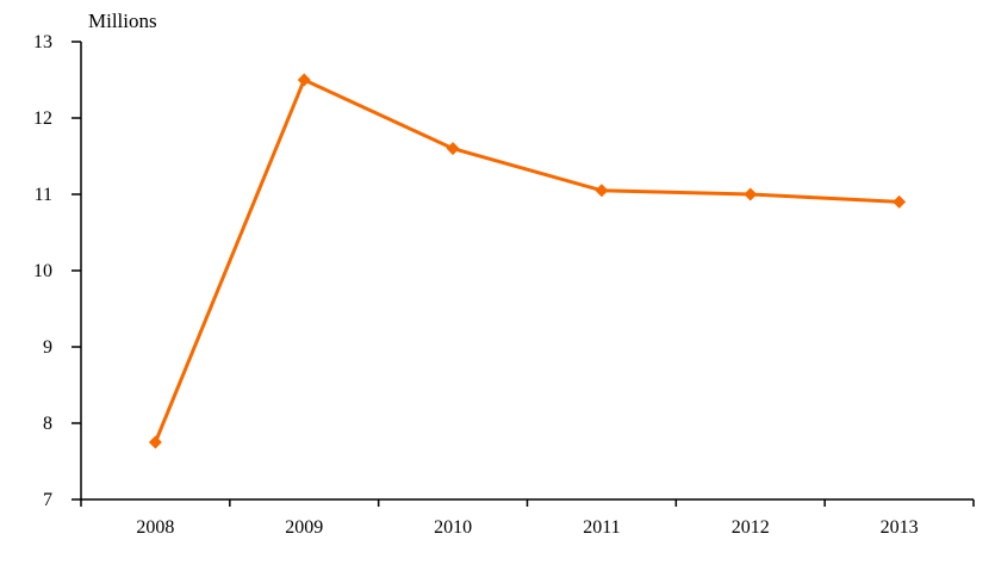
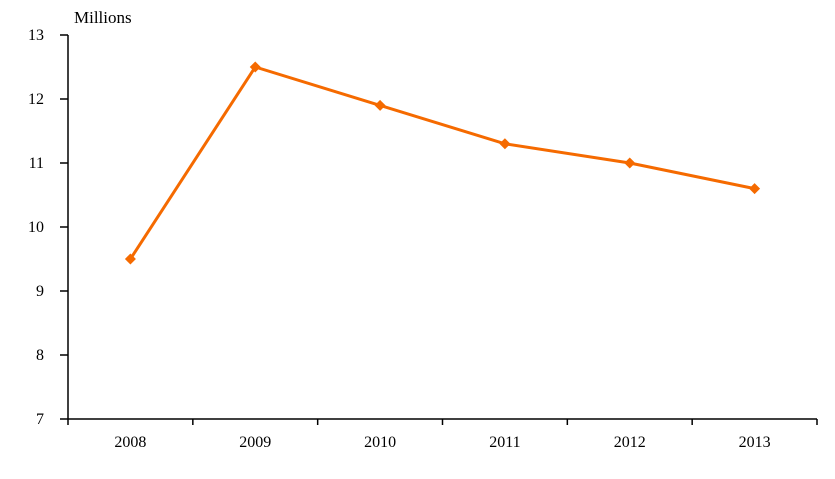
2008: 7.8 -> 9.5
2010: 11.6 -> 11.9
2011: 11.1 -> 11.3
2013: 10.9 -> 10.6
